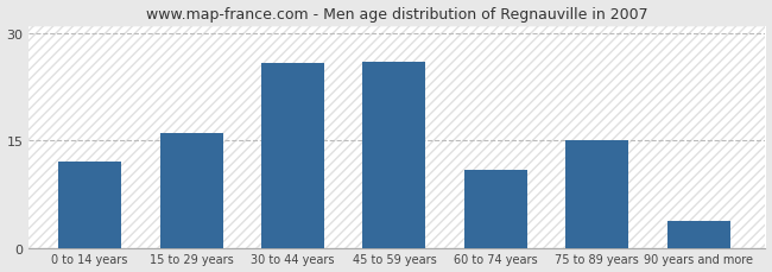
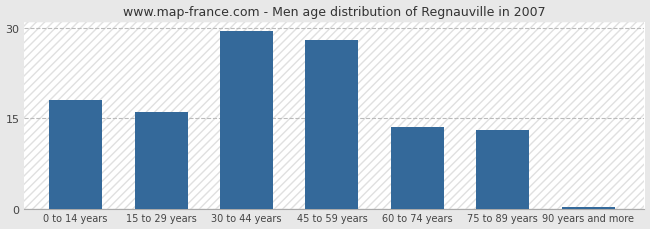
0 to 14 years: 12.0 -> 18.0
30 to 44 years: 25.8 -> 29.5
45 to 59 years: 26.0 -> 28.0
60 to 74 years: 10.8 -> 13.5
75 to 89 years: 15.0 -> 13.0
90 years and more: 3.8 -> 0.3
